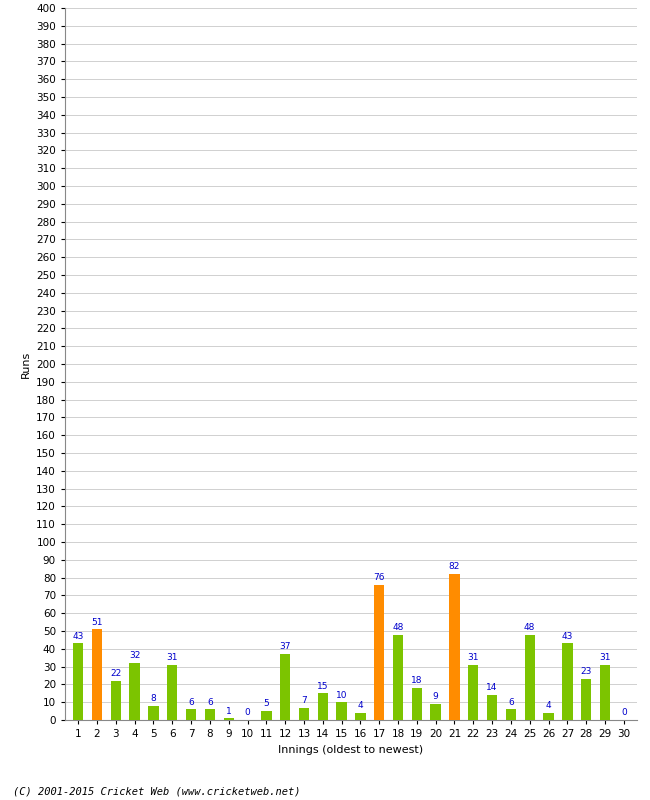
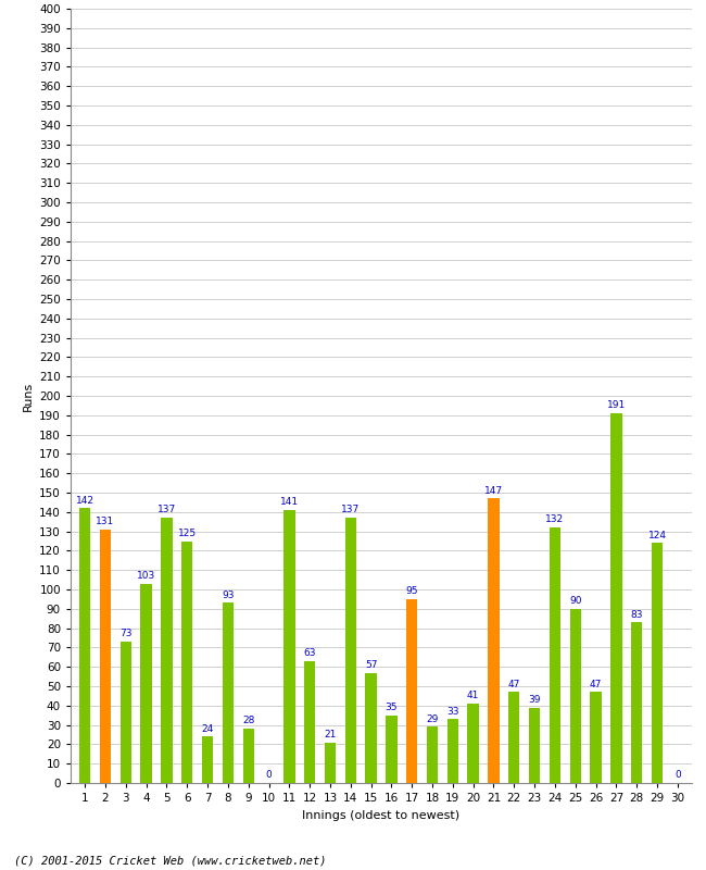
1: 43 -> 142
2: 51 -> 131
3: 22 -> 73
4: 32 -> 103
5: 8 -> 137
6: 31 -> 125
7: 6 -> 24
8: 6 -> 93
9: 1 -> 28
11: 5 -> 141
12: 37 -> 63
13: 7 -> 21
14: 15 -> 137
15: 10 -> 57
16: 4 -> 35
17: 76 -> 95
18: 48 -> 29
19: 18 -> 33
20: 9 -> 41
21: 82 -> 147
22: 31 -> 47
23: 14 -> 39
24: 6 -> 132
25: 48 -> 90
26: 4 -> 47
27: 43 -> 191
28: 23 -> 83
29: 31 -> 124
